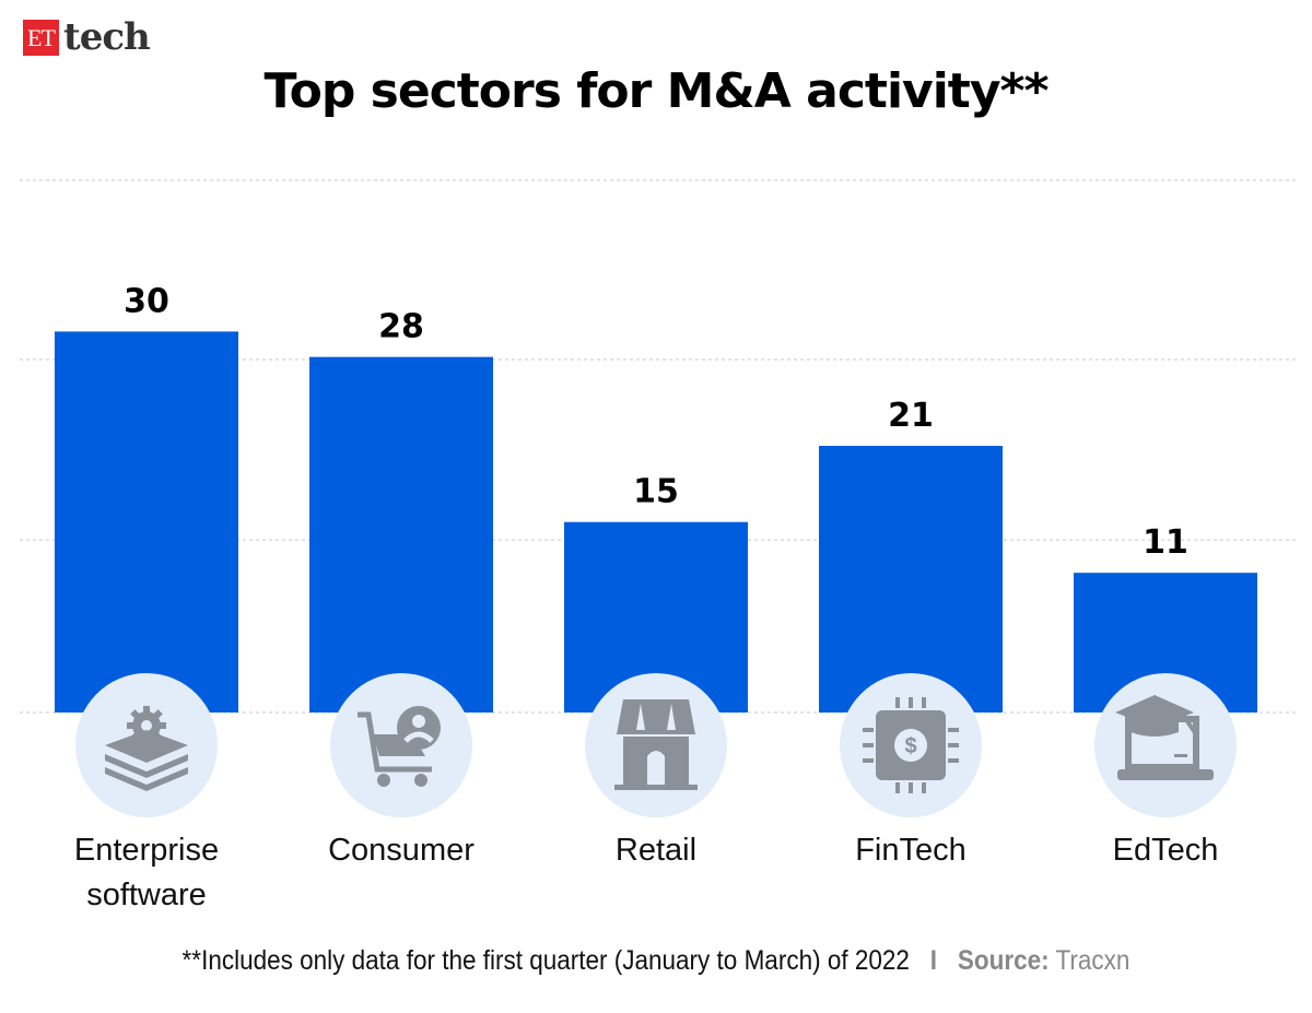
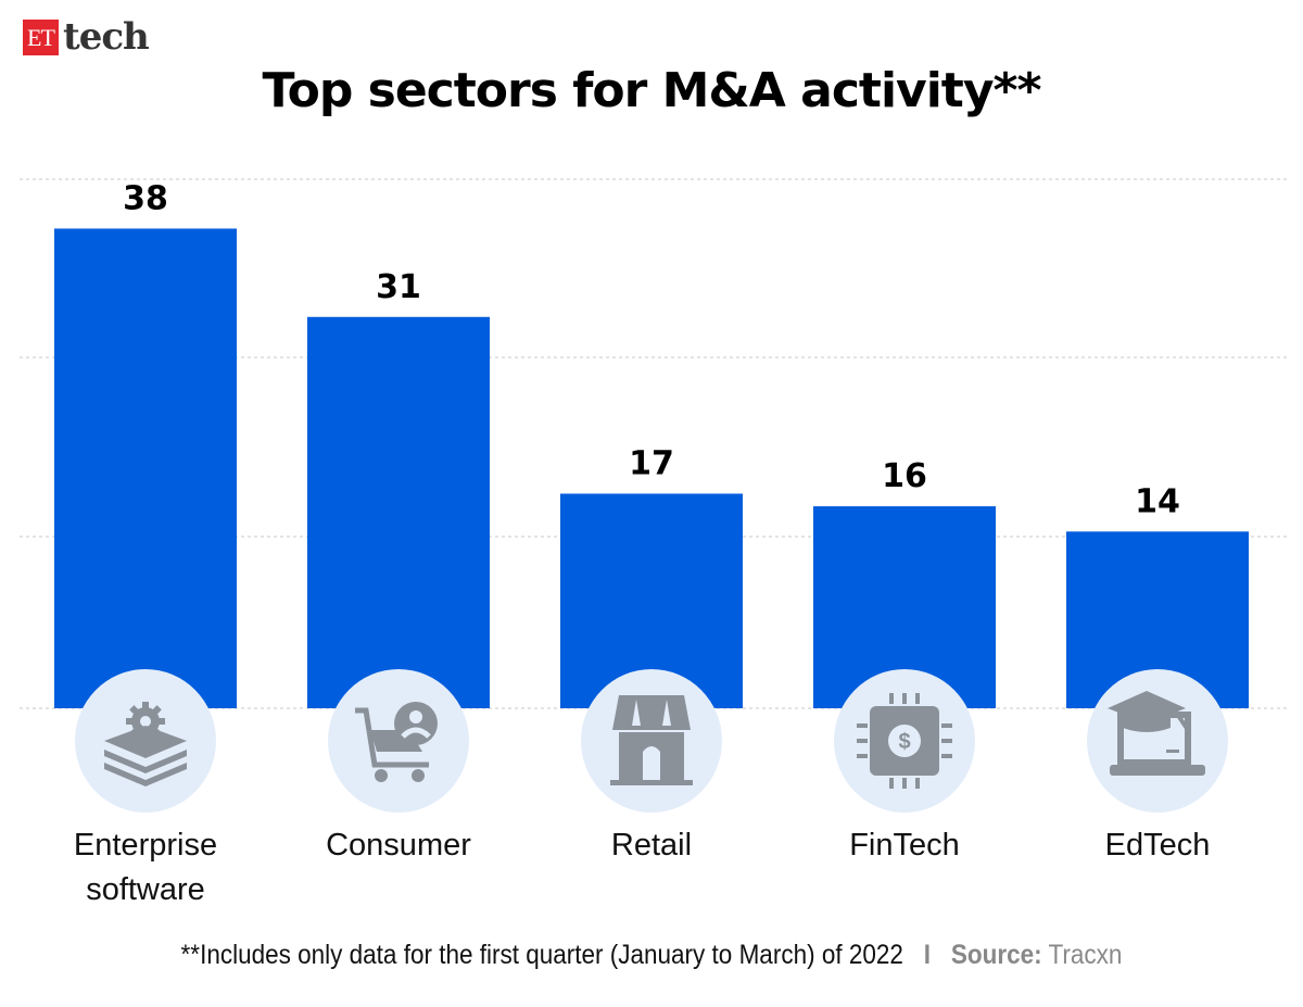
Enterprise software: 30 -> 38
Consumer: 28 -> 31
Retail: 15 -> 17
FinTech: 21 -> 16
EdTech: 11 -> 14
